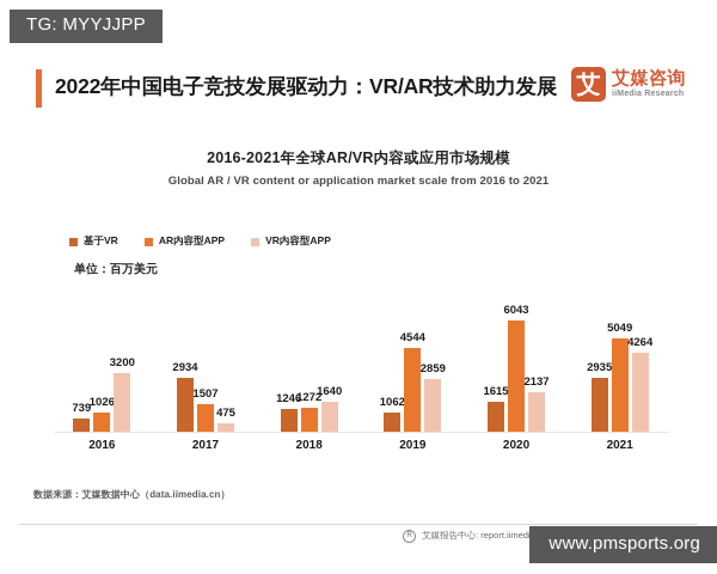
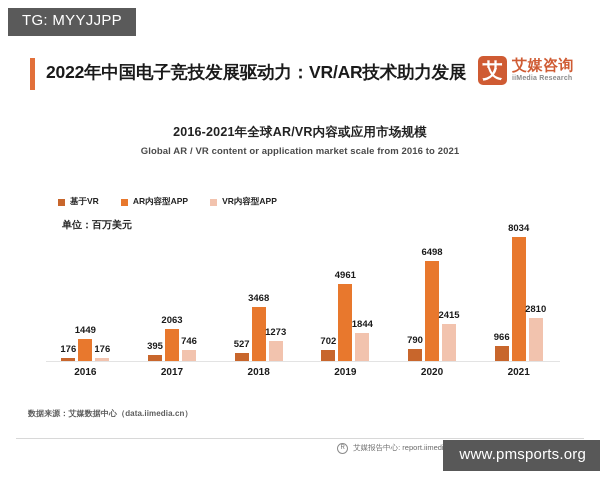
基于VR/2016: 739 -> 176
AR内容型APP/2016: 1026 -> 1449
VR内容型APP/2016: 3200 -> 176
基于VR/2017: 2934 -> 395
AR内容型APP/2017: 1507 -> 2063
VR内容型APP/2017: 475 -> 746
基于VR/2018: 1246 -> 527
AR内容型APP/2018: 1272 -> 3468
VR内容型APP/2018: 1640 -> 1273
基于VR/2019: 1062 -> 702
AR内容型APP/2019: 4544 -> 4961
VR内容型APP/2019: 2859 -> 1844
基于VR/2020: 1615 -> 790
AR内容型APP/2020: 6043 -> 6498
VR内容型APP/2020: 2137 -> 2415
基于VR/2021: 2935 -> 966
AR内容型APP/2021: 5049 -> 8034
VR内容型APP/2021: 4264 -> 2810
